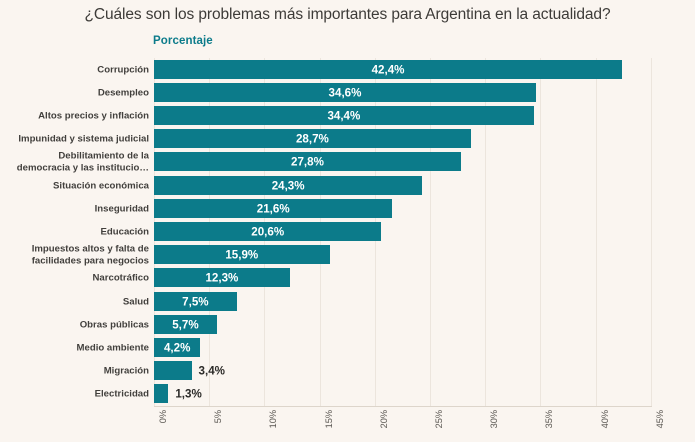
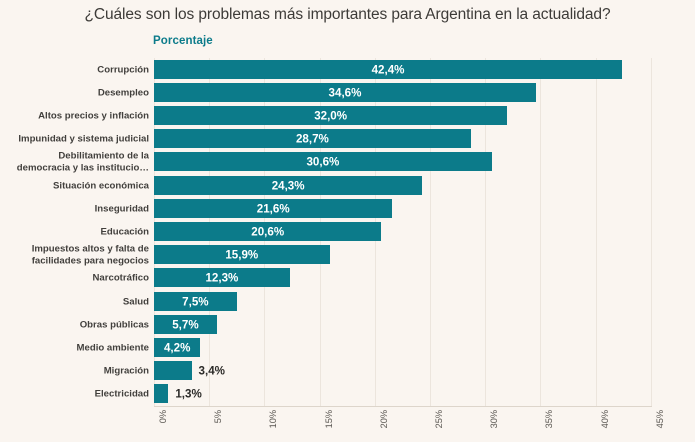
Altos precios y inflación: 34,4% -> 32,0%
Debilitamiento de la democracia y las institucio…: 27,8% -> 30,6%
